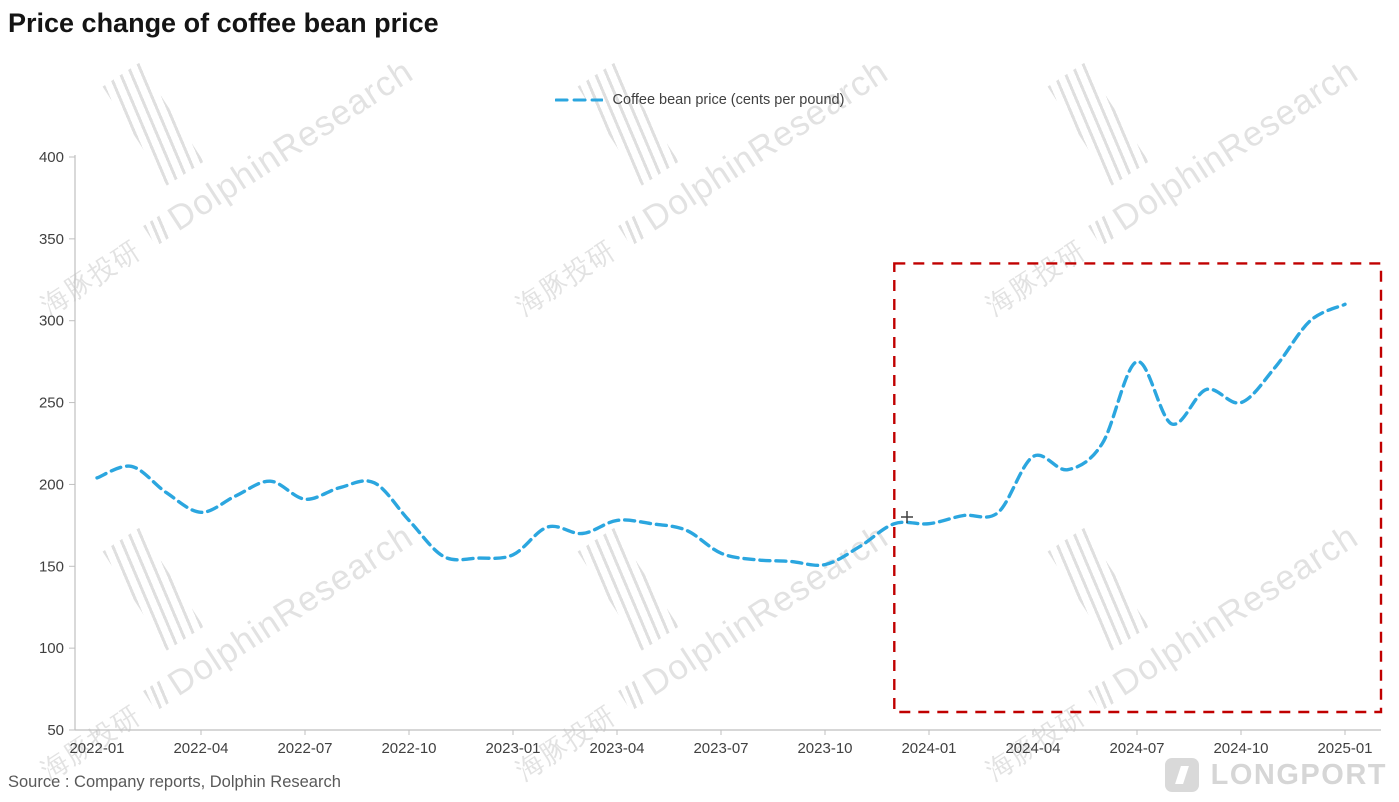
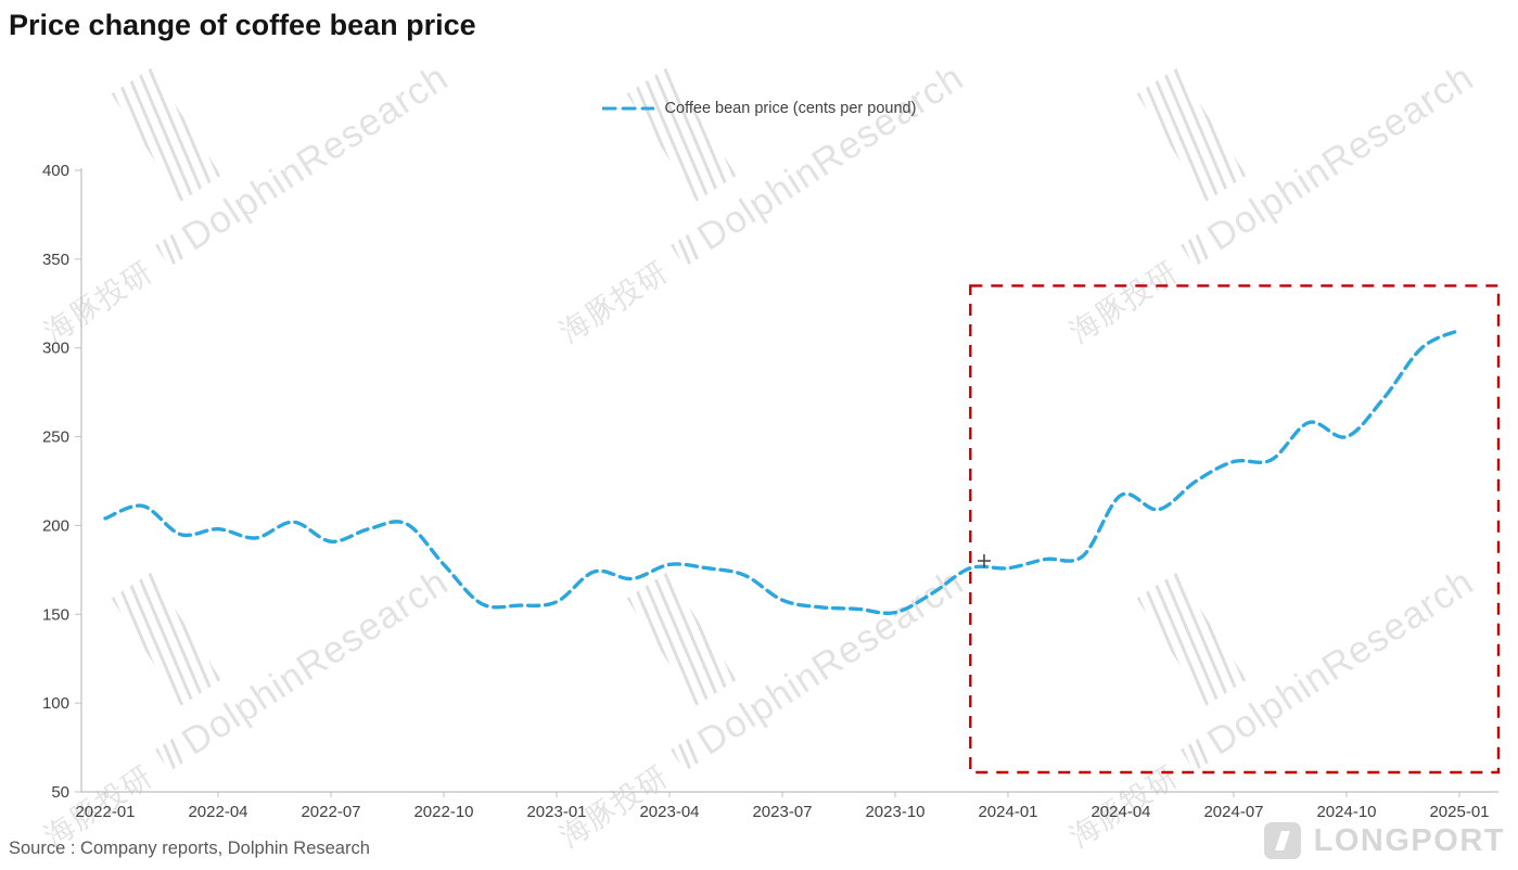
2022-04: 183 -> 198
2024-07: 275 -> 236
